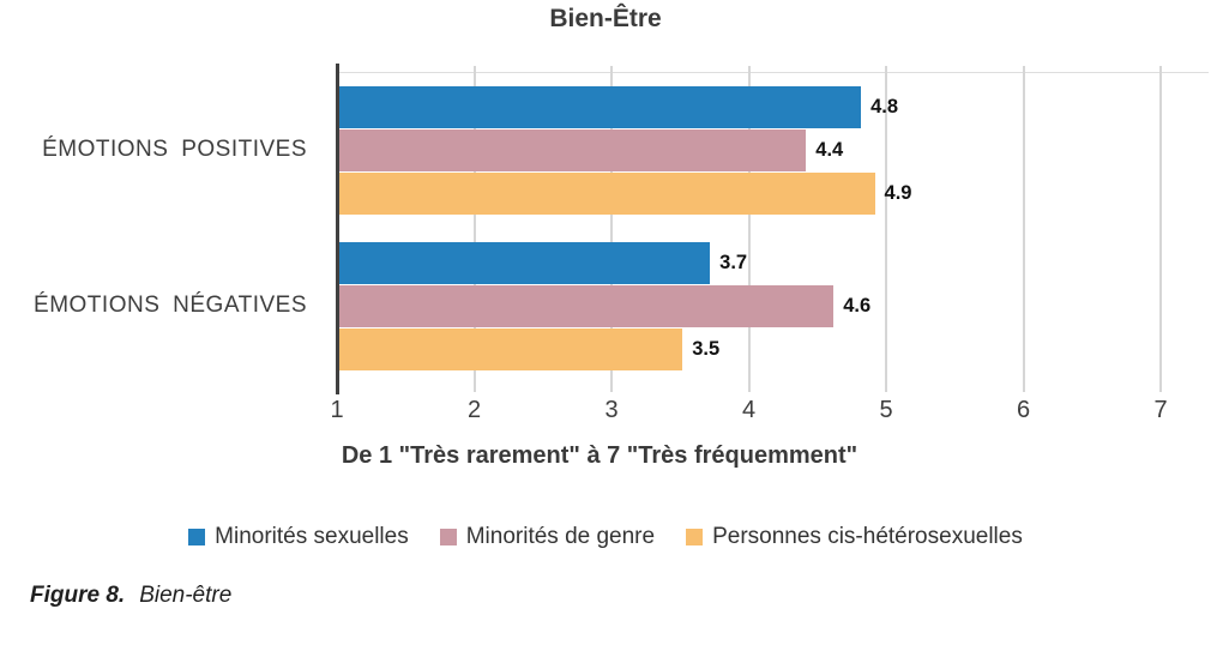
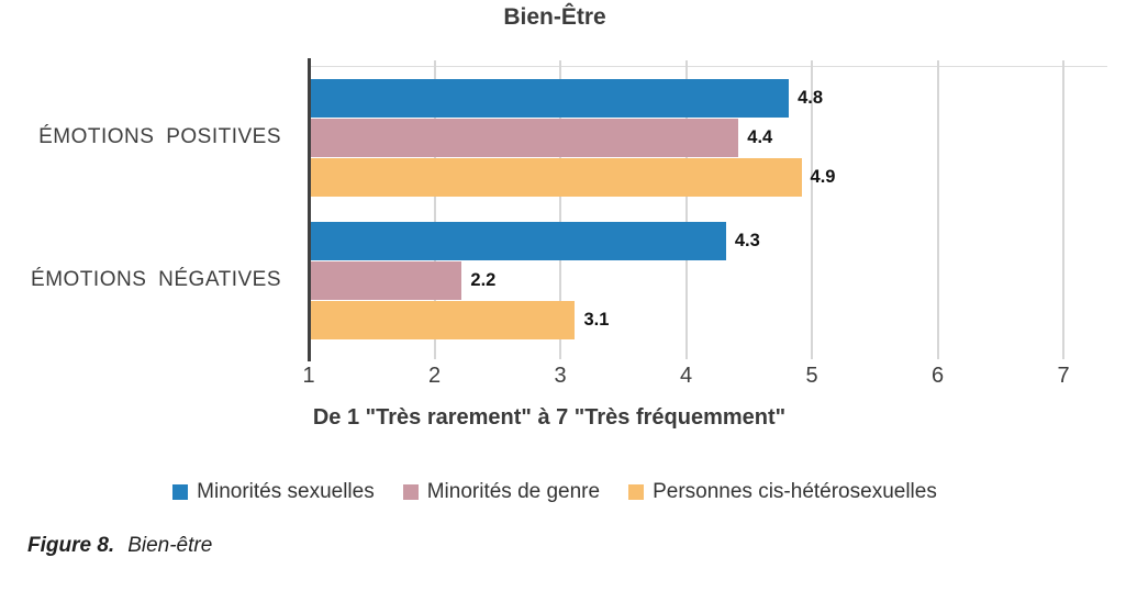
Minorités sexuelles/ÉMOTIONS NÉGATIVES: 3.7 -> 4.3
Minorités de genre/ÉMOTIONS NÉGATIVES: 4.6 -> 2.2
Personnes cis-hétérosexuelles/ÉMOTIONS NÉGATIVES: 3.5 -> 3.1
